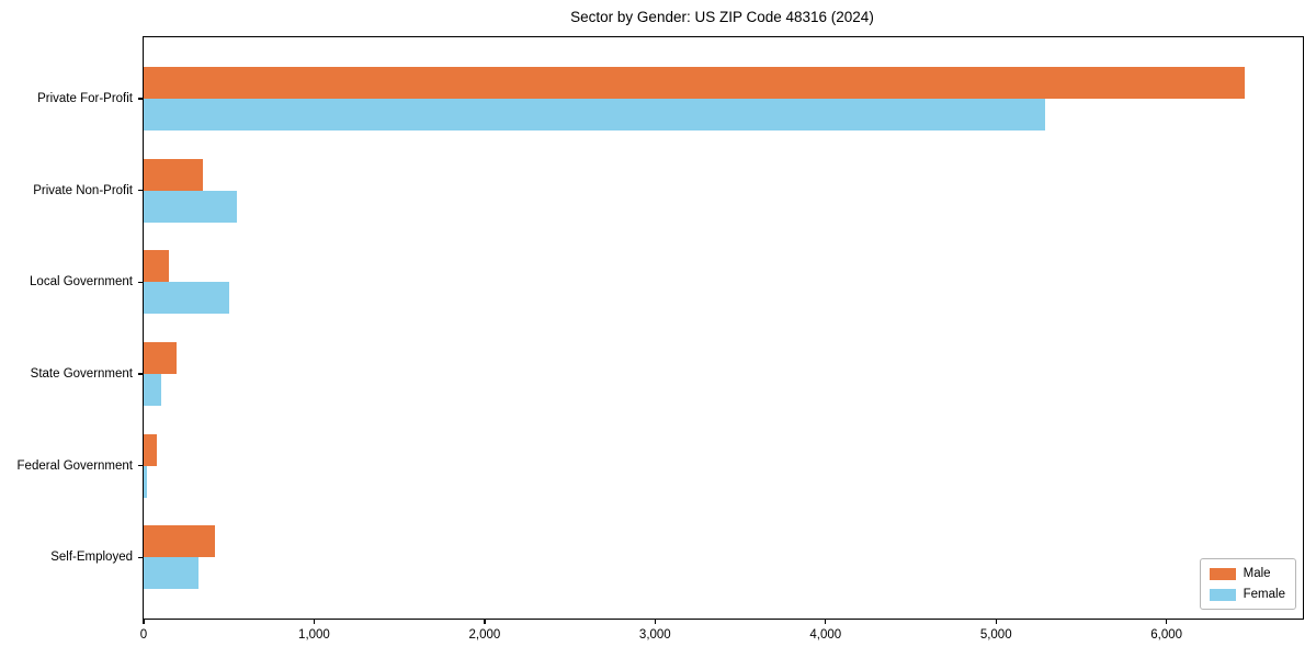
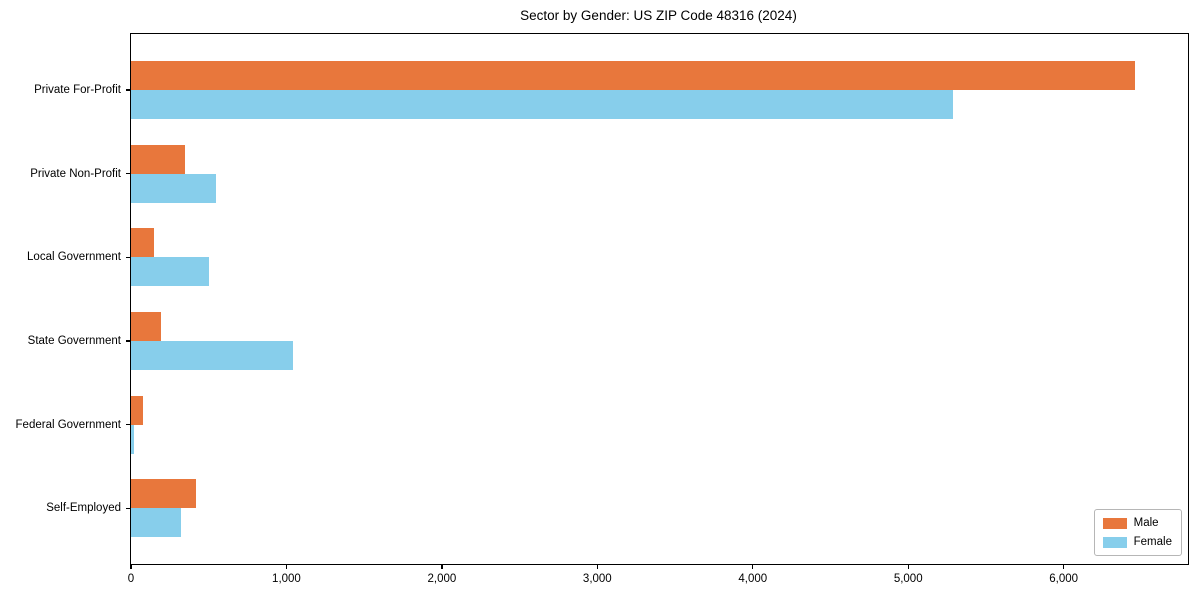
Female/State Government: 100 -> 1040
